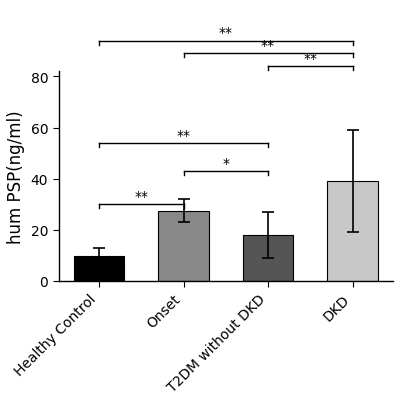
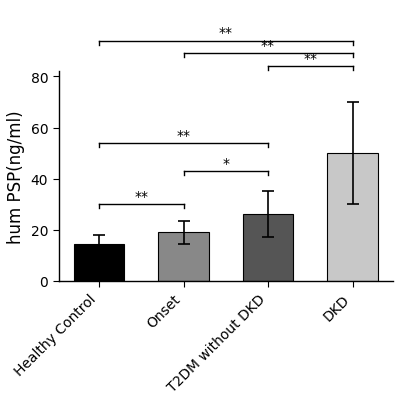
Healthy Control: 9.5 -> 14.5
Onset: 27.5 -> 19.0
T2DM without DKD: 18.0 -> 26.0
DKD: 39.0 -> 50.0
